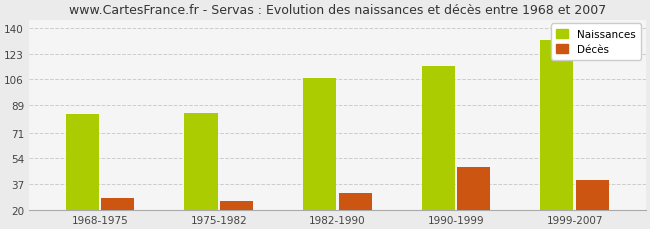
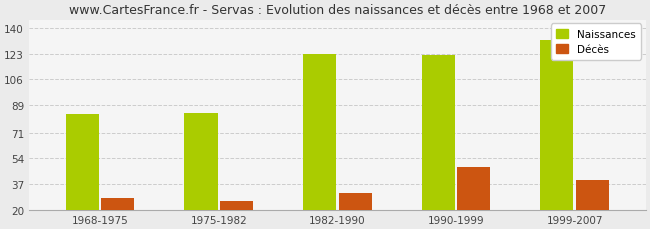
Naissances/1982-1990: 107 -> 123
Naissances/1990-1999: 115 -> 122
